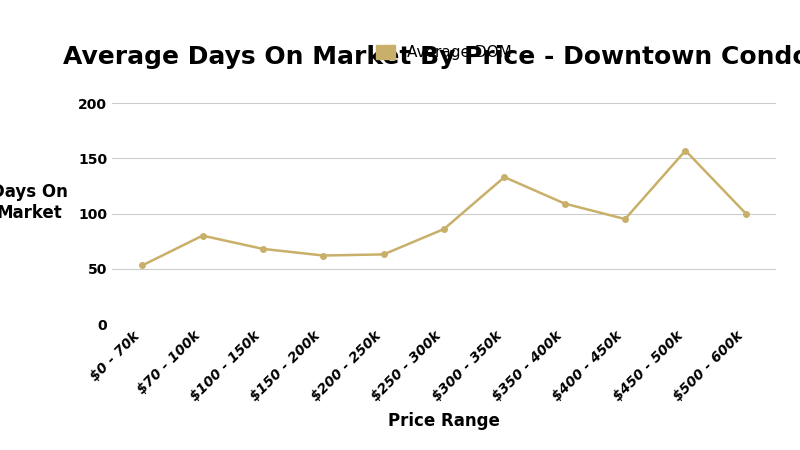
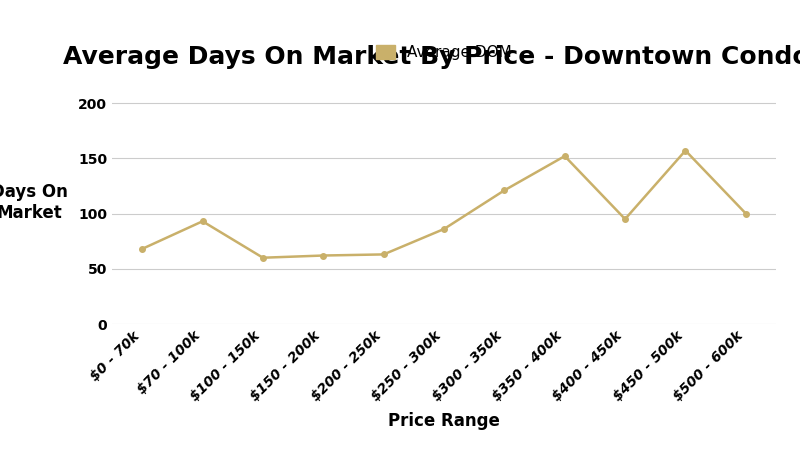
$0 - 70k: 53 -> 68
$70 - 100k: 80 -> 93
$100 - 150k: 68 -> 60
$300 - 350k: 133 -> 121
$350 - 400k: 109 -> 152
